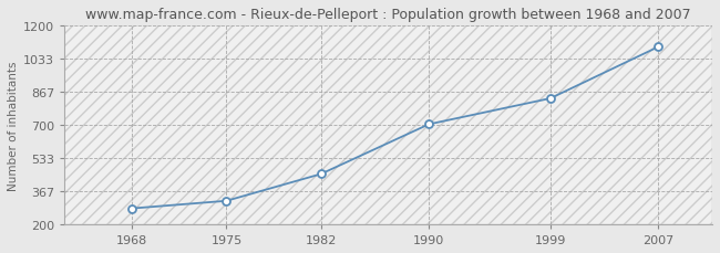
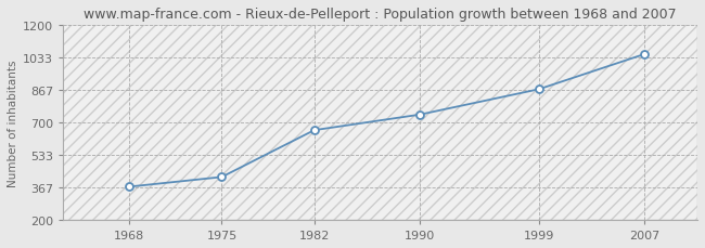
1968: 280 -> 370
1975: 320 -> 420
1982: 450 -> 660
1990: 700 -> 740
1999: 830 -> 870
2007: 1090 -> 1050
